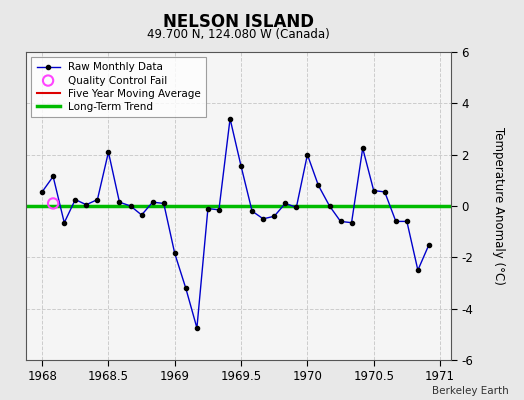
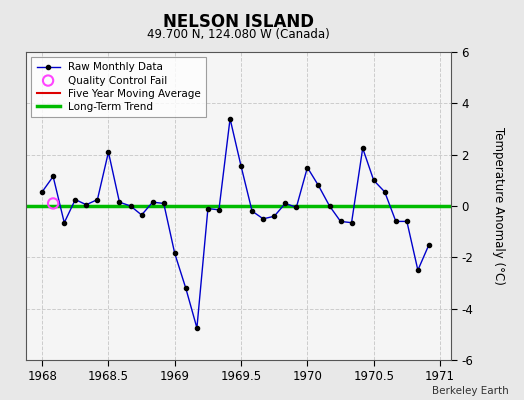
Raw Monthly Data/1970: 2.00 -> 1.50
Raw Monthly Data/1970.5: 0.60 -> 1.00
